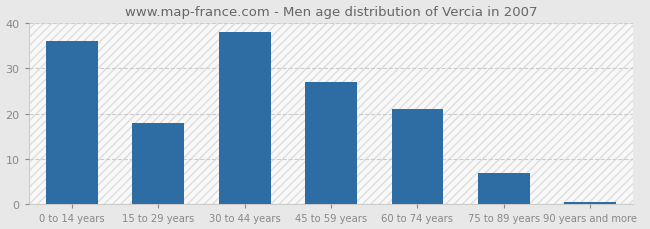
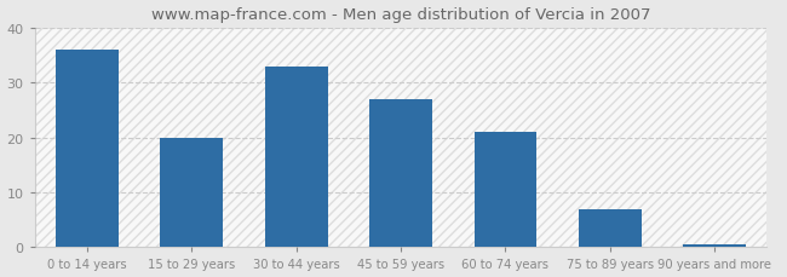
15 to 29 years: 18.0 -> 20.0
30 to 44 years: 38.0 -> 33.0
